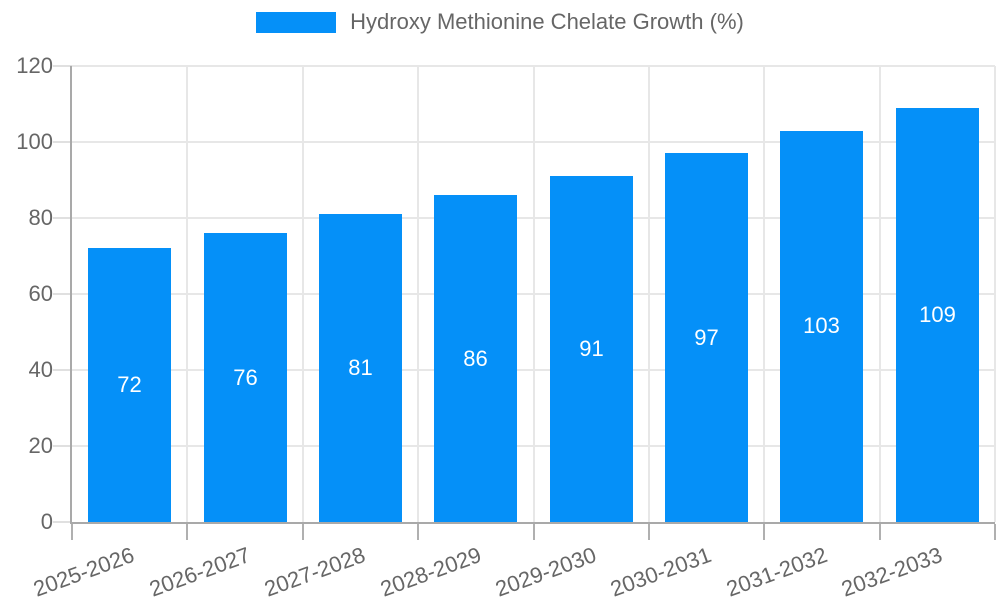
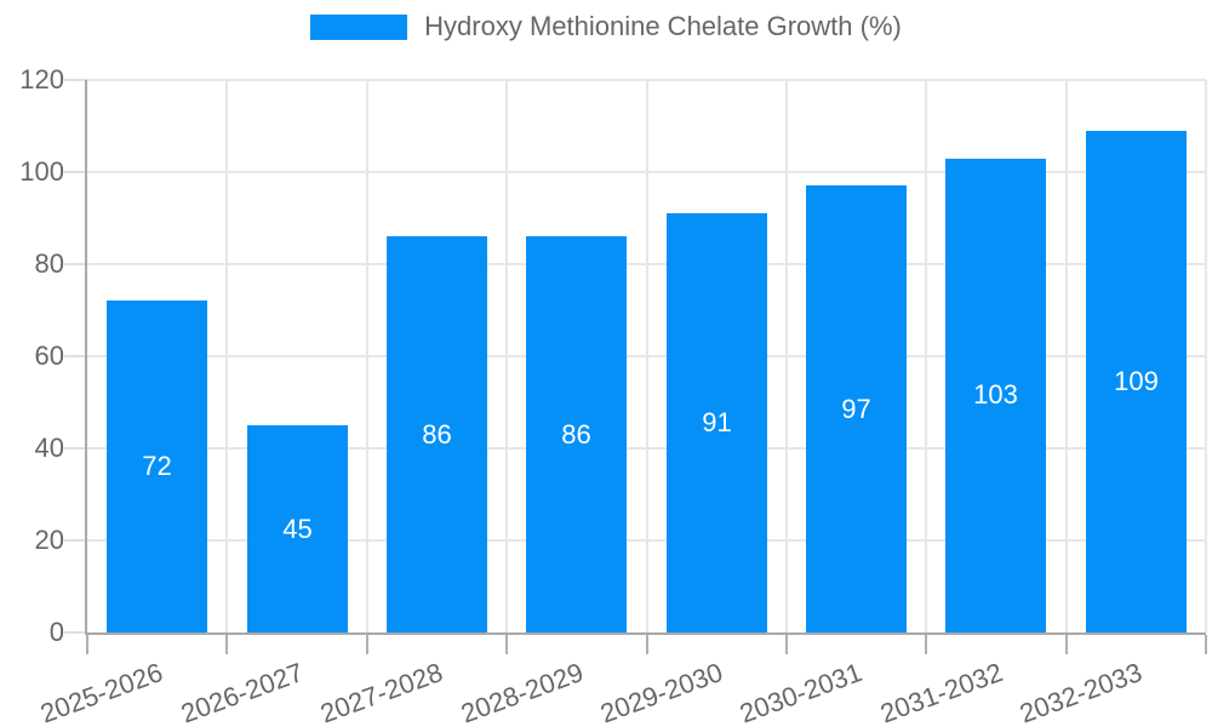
2026-2027: 76 -> 45
2027-2028: 81 -> 86
